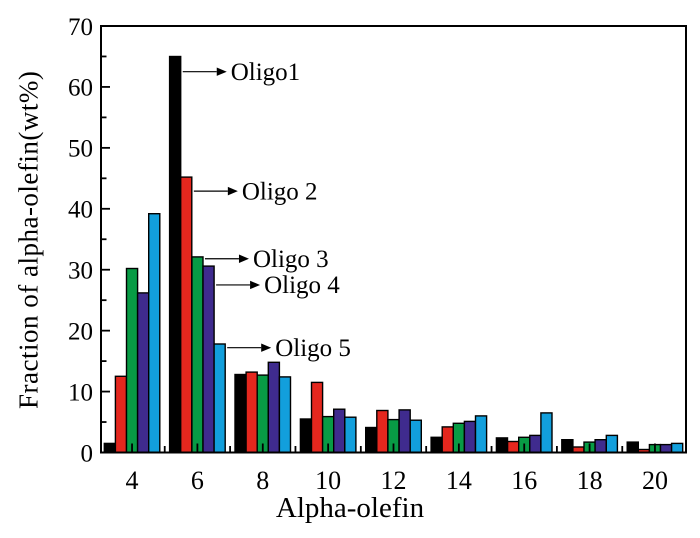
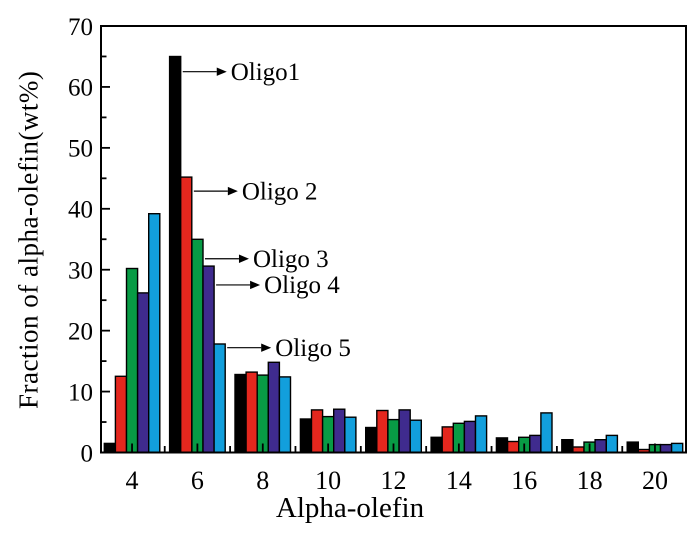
Oligo 3/6: 32 -> 35
Oligo 2/10: 12 -> 7
